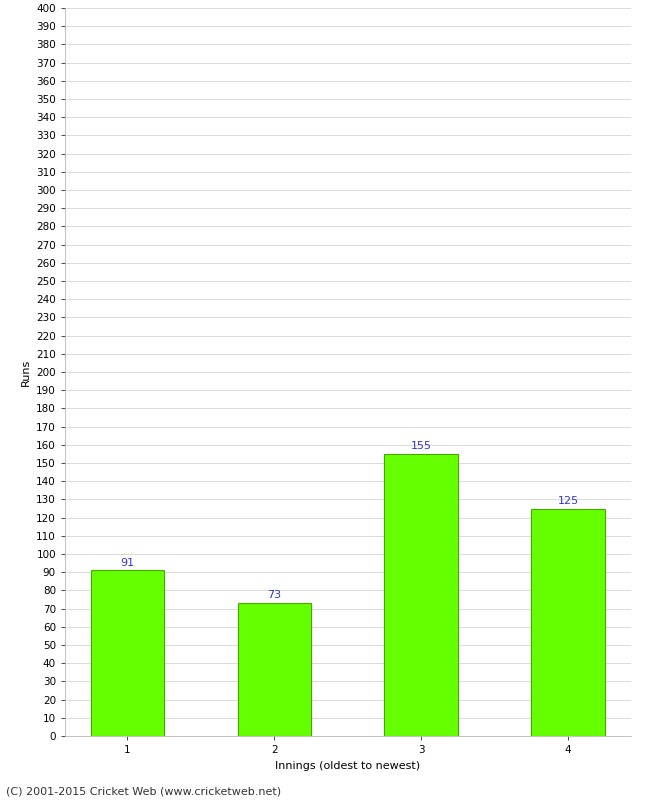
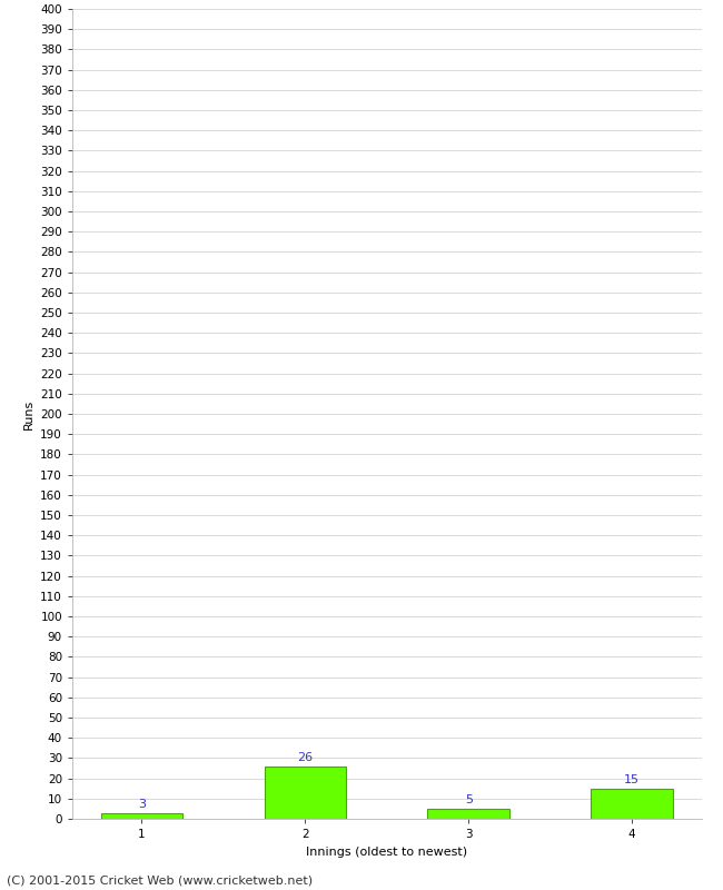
1: 91 -> 3
2: 73 -> 26
3: 155 -> 5
4: 125 -> 15
